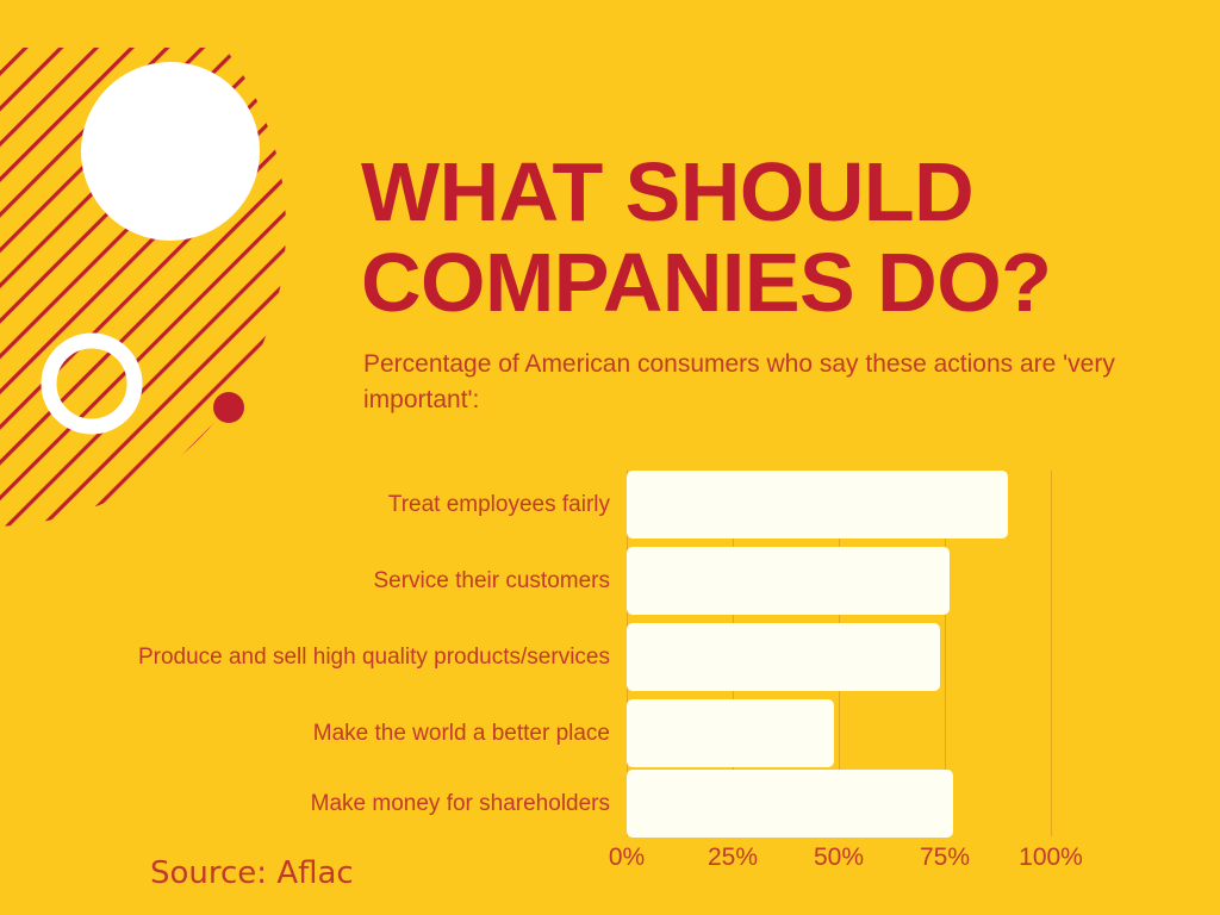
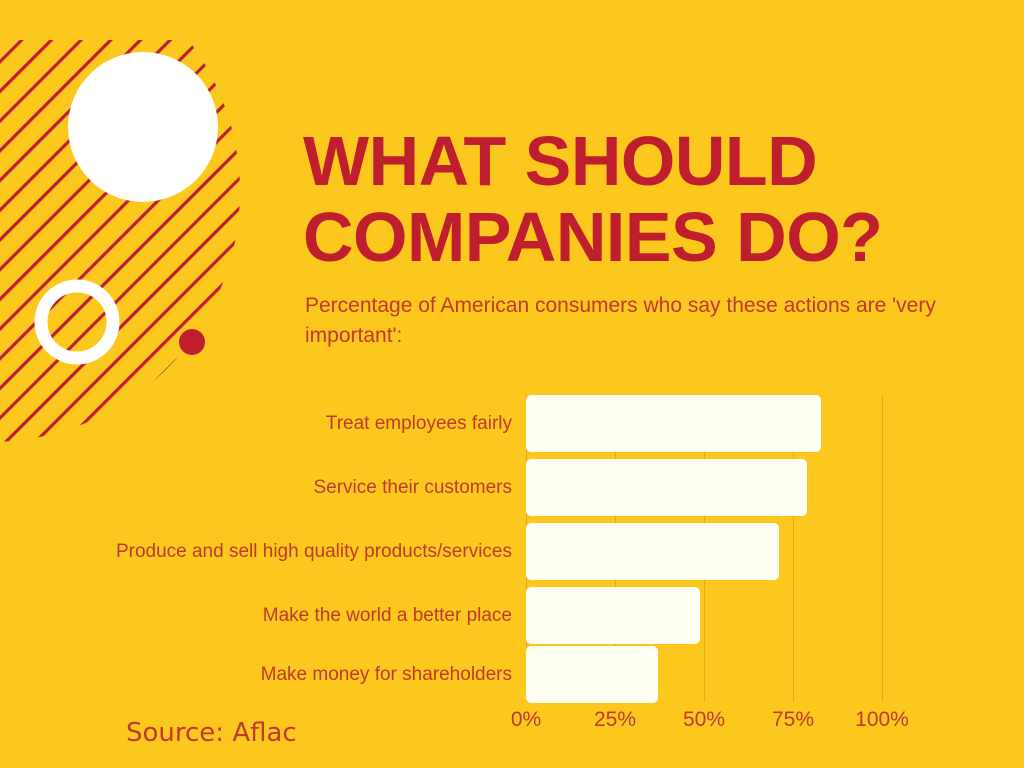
Treat employees fairly: 90% -> 83%
Service their customers: 76% -> 79%
Produce and sell high quality products/services: 74% -> 71%
Make money for shareholders: 77% -> 37%
